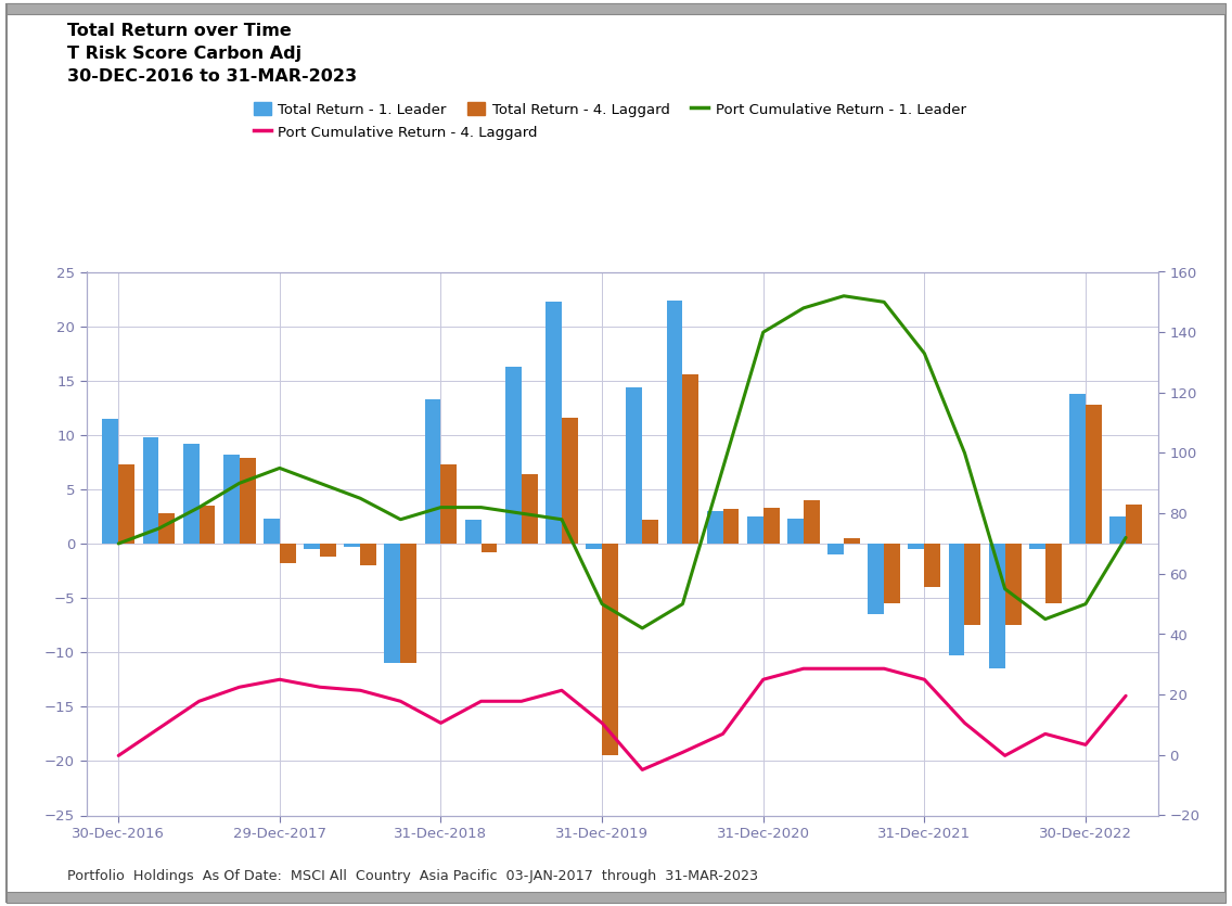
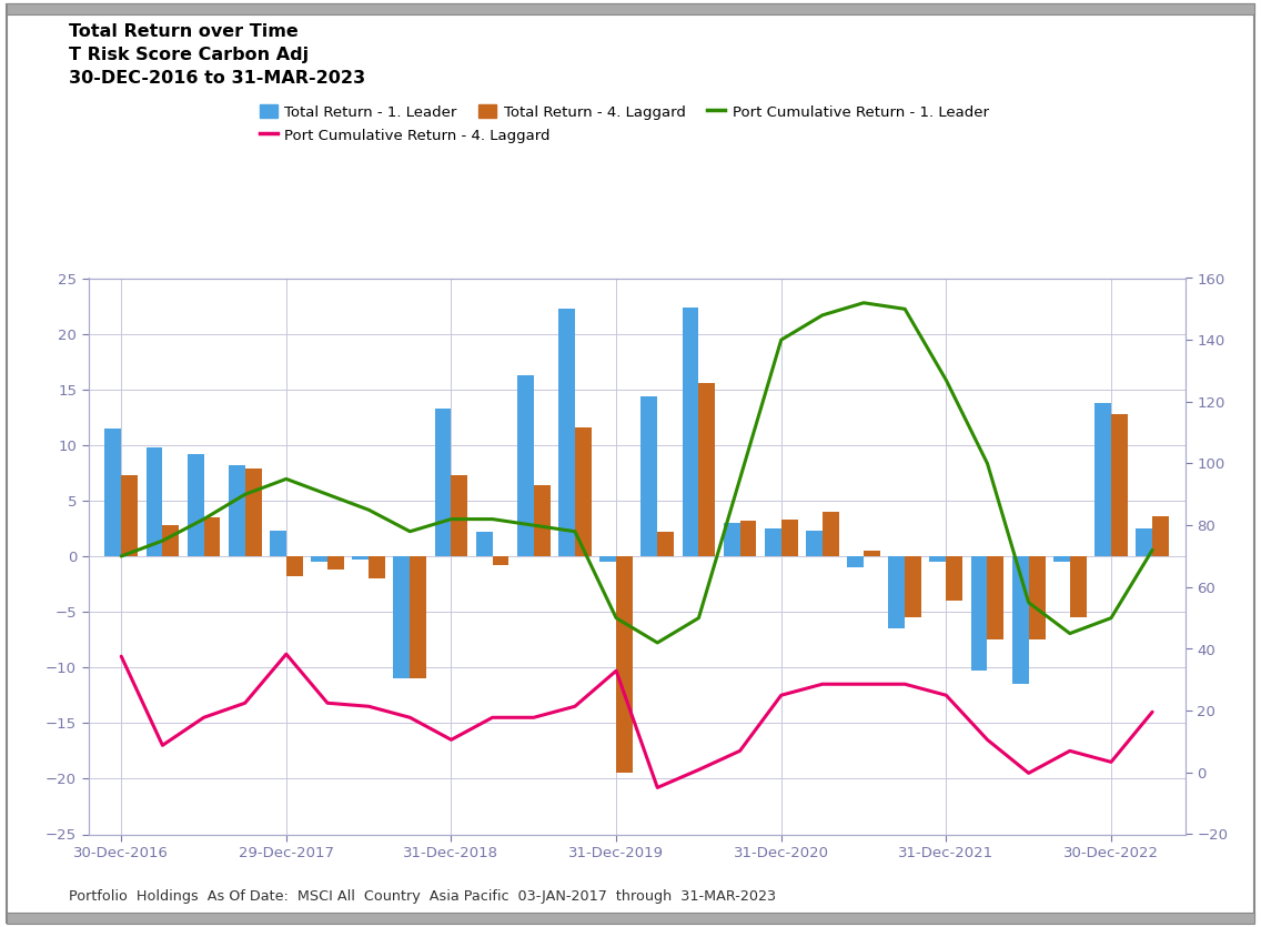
Port Cumulative Return - 4. Laggard/30-Dec-2016: -19.5 -> -9.0
Port Cumulative Return - 4. Laggard/29-Dec-2017: -12.5 -> -8.8
Port Cumulative Return - 4. Laggard/31-Dec-2019: -16.5 -> -10.3
Port Cumulative Return - 1. Leader/31-Dec-2021: 133 -> 127
